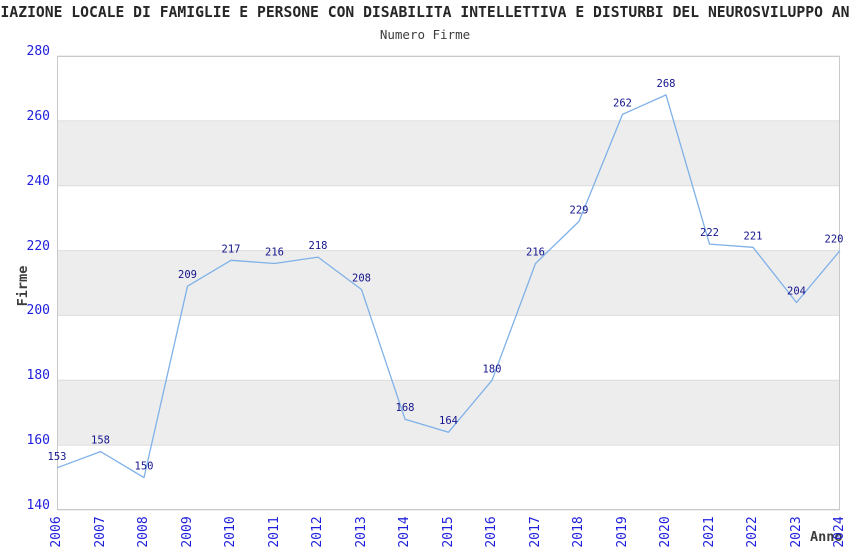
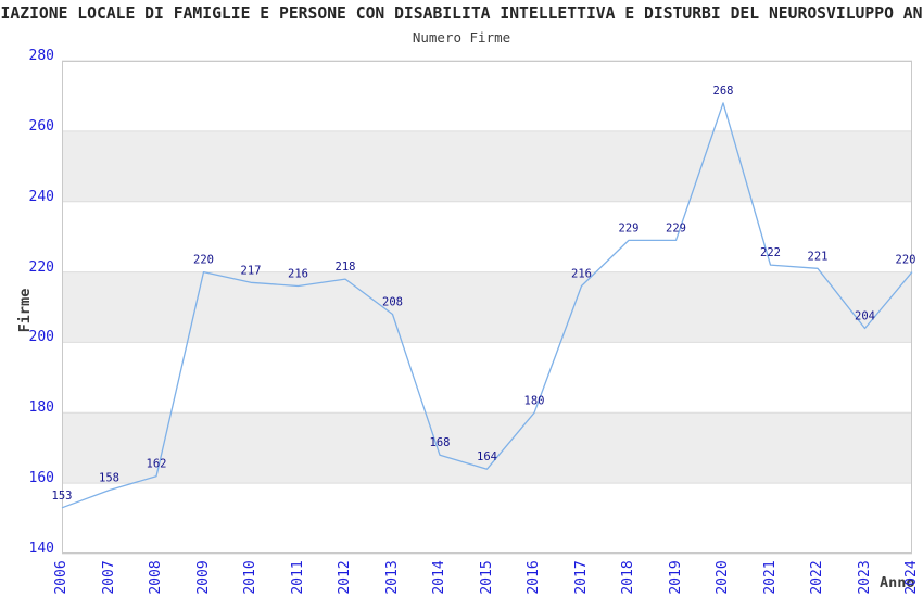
2008: 150 -> 162
2009: 209 -> 220
2019: 262 -> 229
